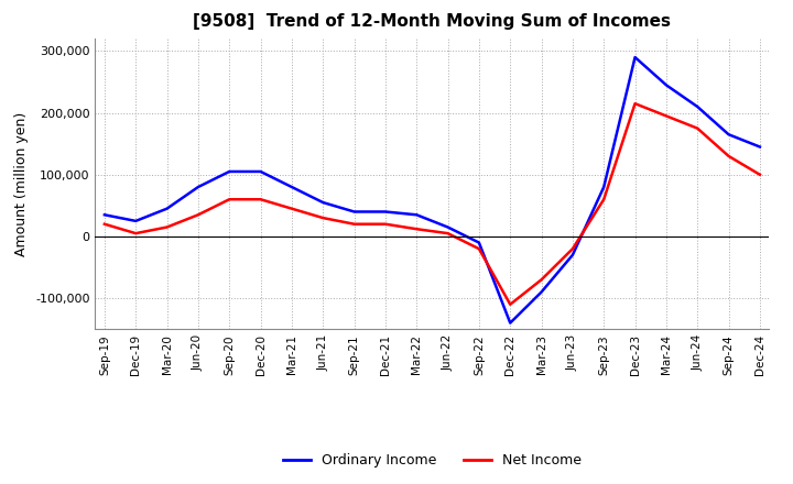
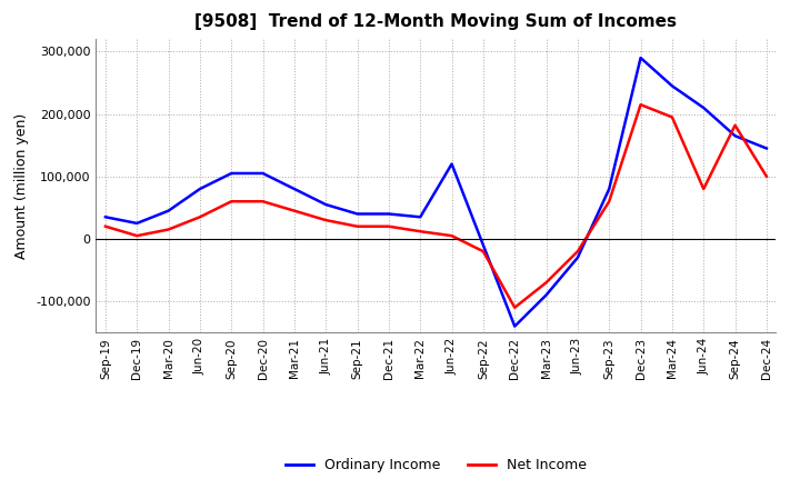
Ordinary Income/Jun-22: 15,000 -> 120,000
Net Income/Jun-24: 175,000 -> 80,000
Net Income/Sep-24: 130,000 -> 182,000
